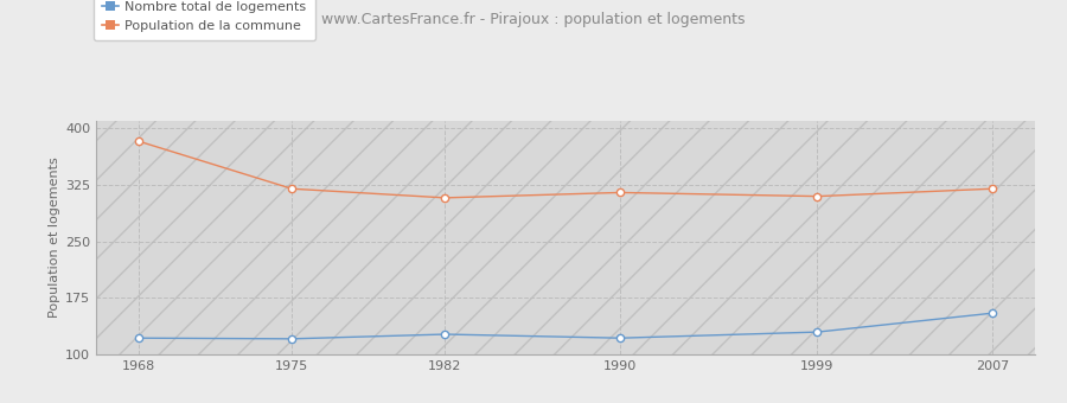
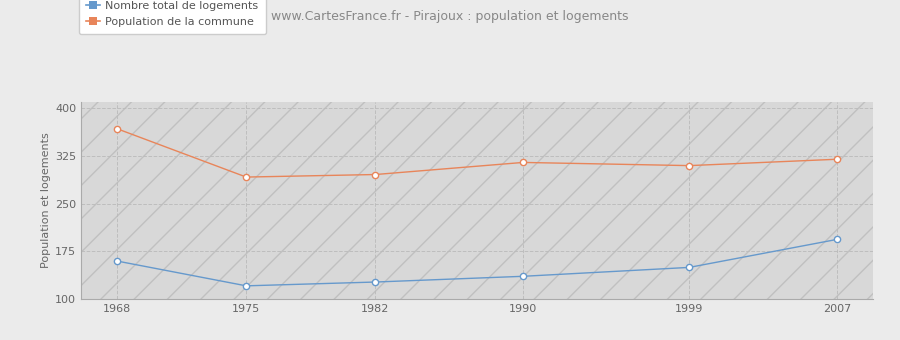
Nombre total de logements/1968: 122 -> 160
Population de la commune/1968: 383 -> 368
Population de la commune/1975: 320 -> 292
Population de la commune/1982: 308 -> 296
Nombre total de logements/1990: 122 -> 136
Nombre total de logements/1999: 130 -> 150
Nombre total de logements/2007: 155 -> 194
